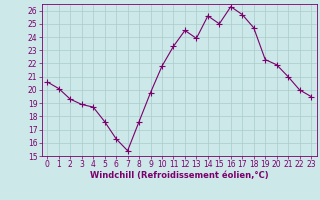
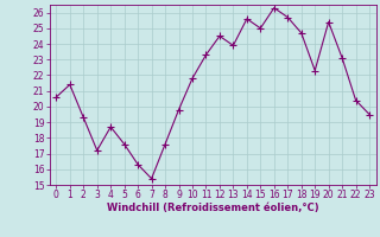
1: 20.1 -> 21.4
3: 18.9 -> 17.2
20: 21.9 -> 25.4
21: 21.0 -> 23.1
22: 20.0 -> 20.4
